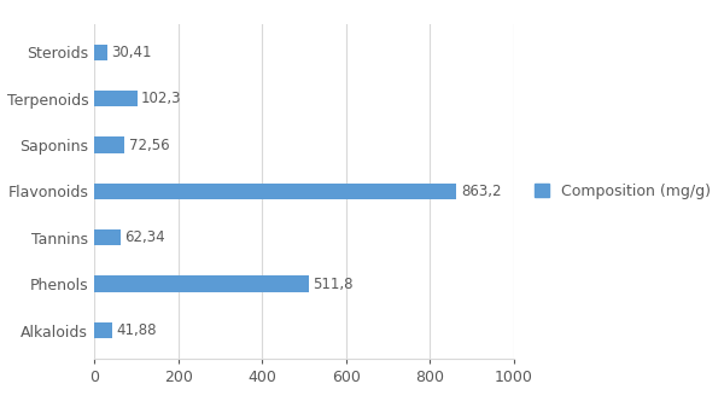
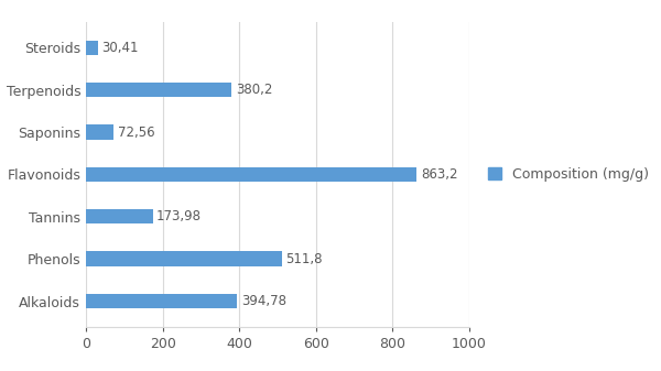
Terpenoids: 102,3 -> 380,2
Tannins: 62,34 -> 173,98
Alkaloids: 41,88 -> 394,78
